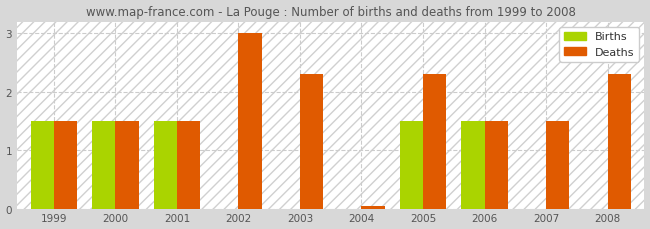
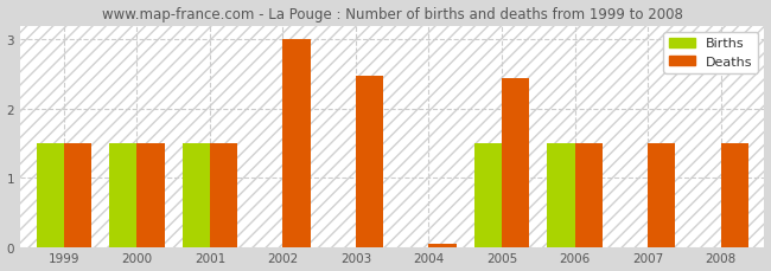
Deaths/2003: 2.30 -> 2.48
Deaths/2005: 2.30 -> 2.44
Deaths/2008: 2.30 -> 1.50
